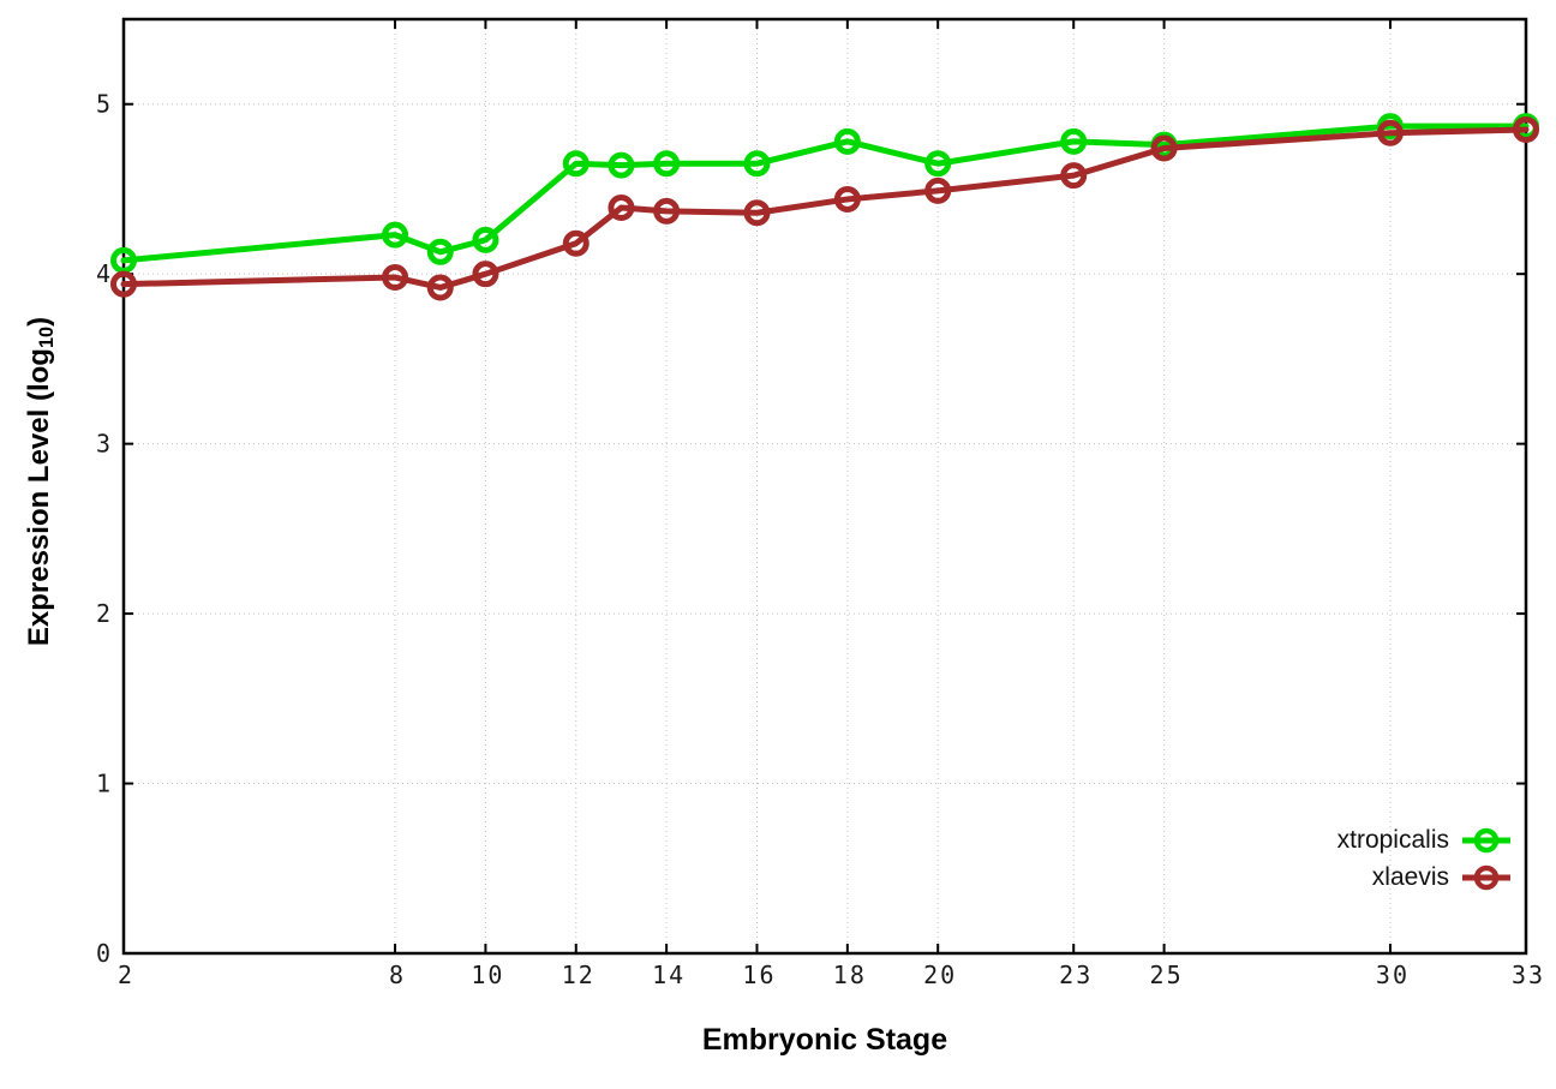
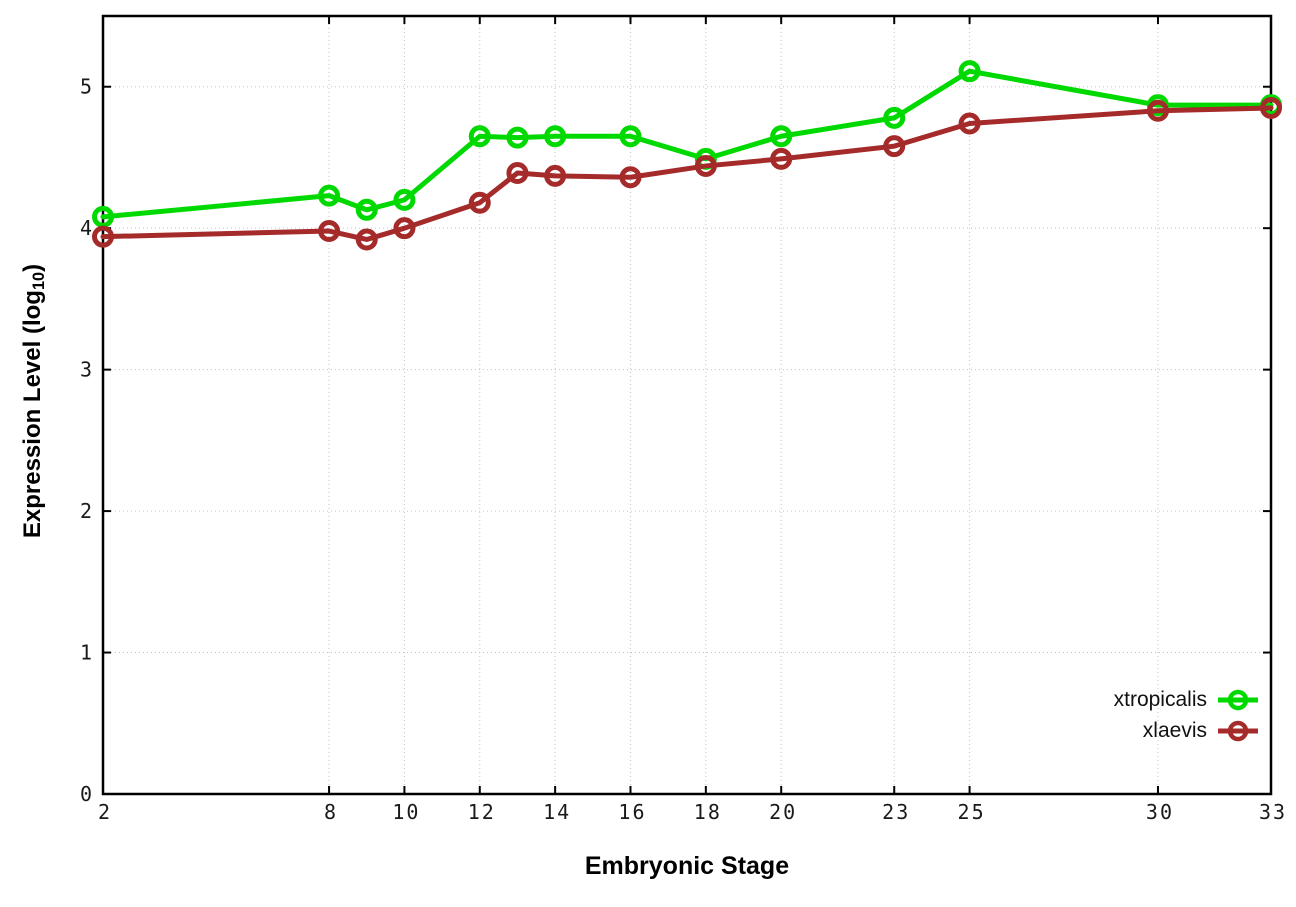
xtropicalis/18: 4.78 -> 4.49
xtropicalis/25: 4.76 -> 5.11
